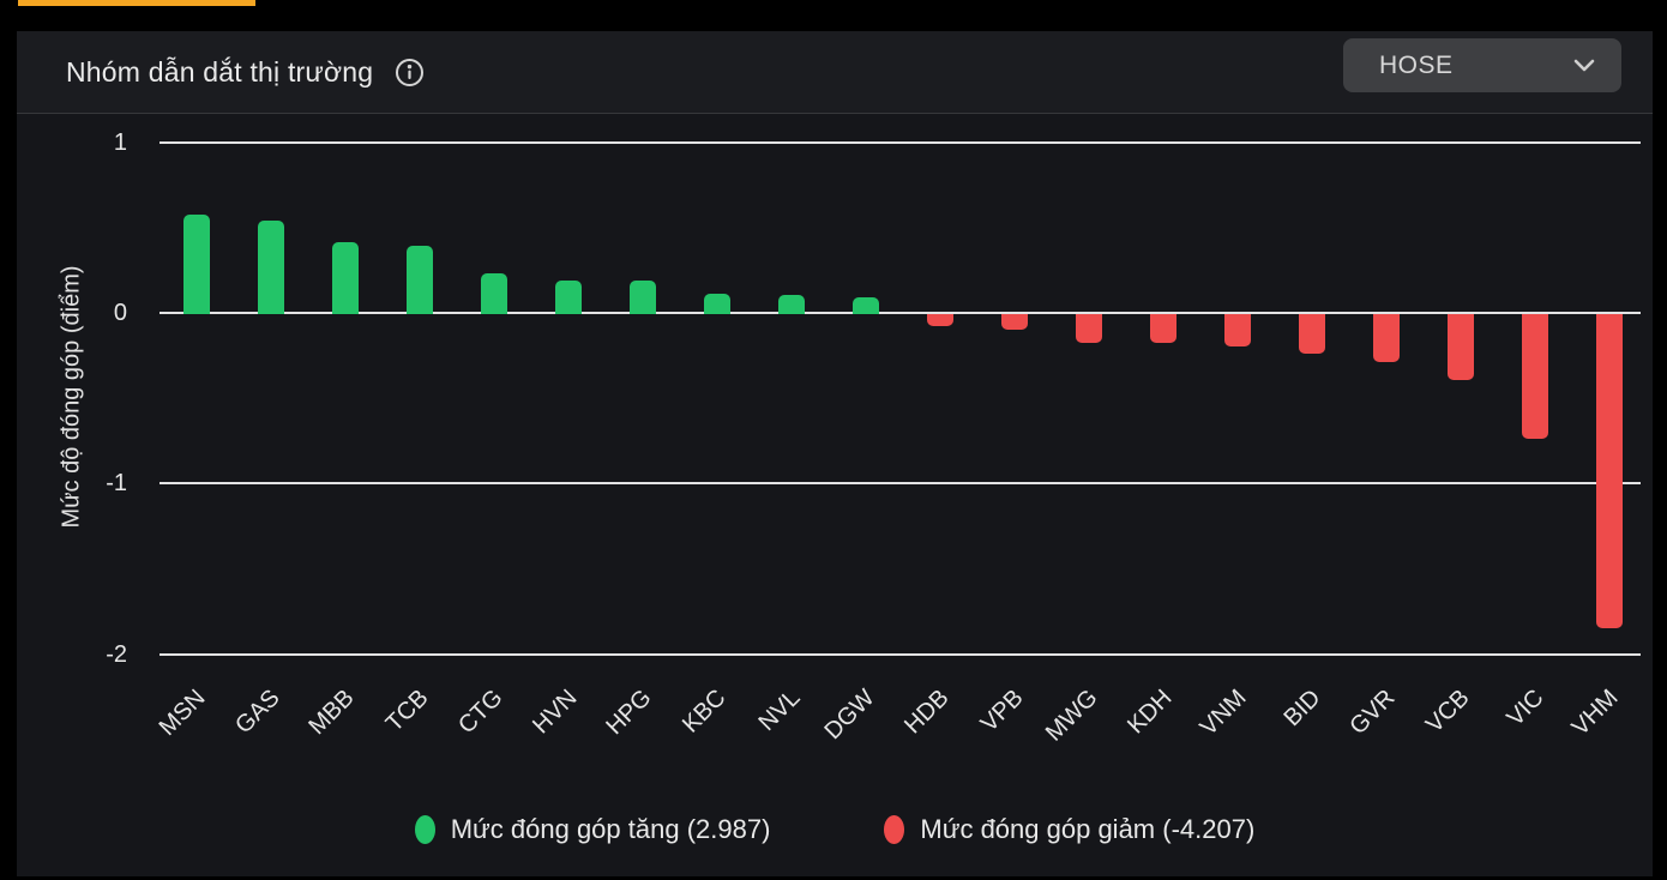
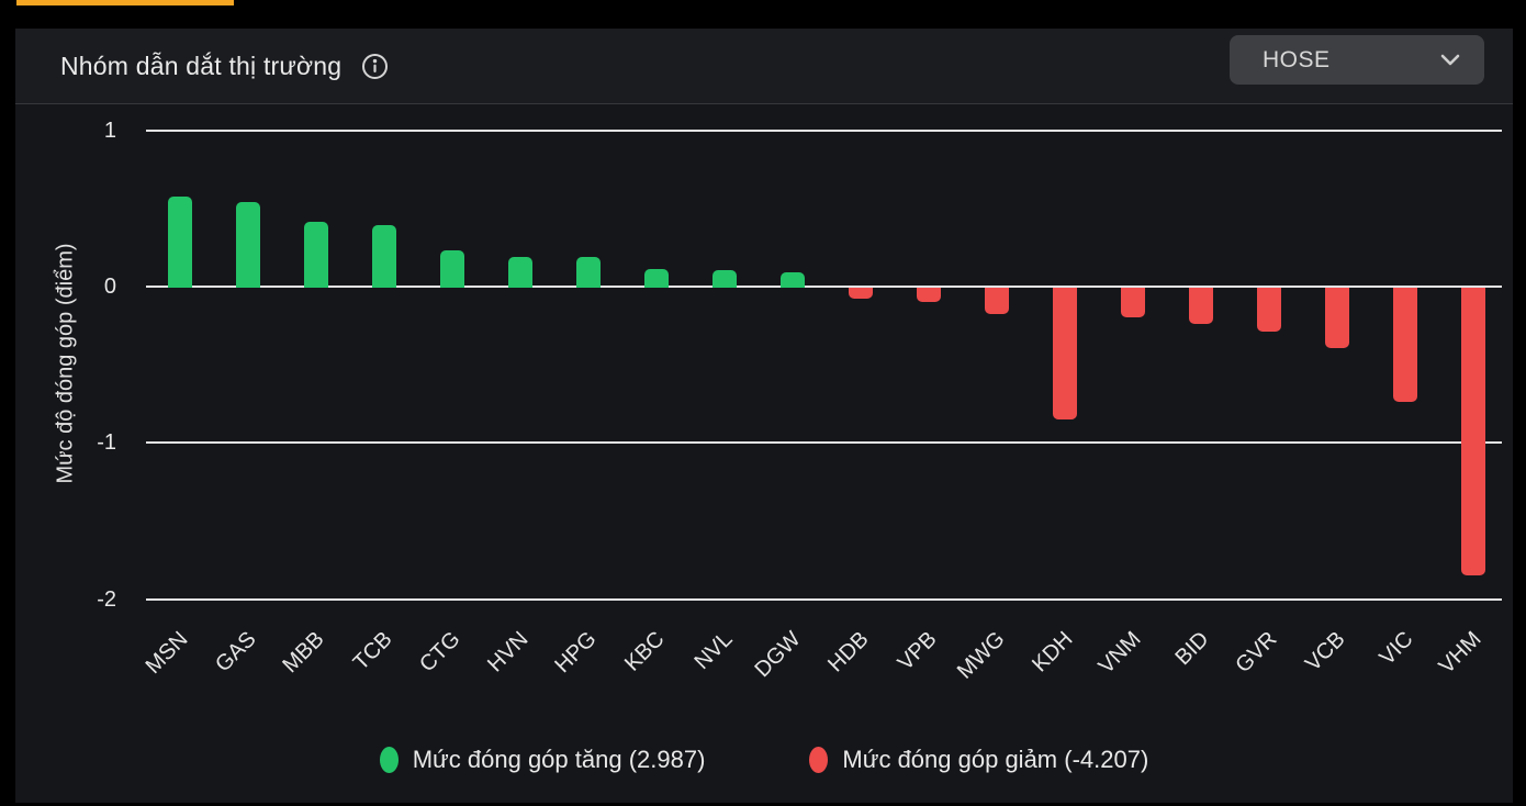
KDH: -0.17 -> -0.84
